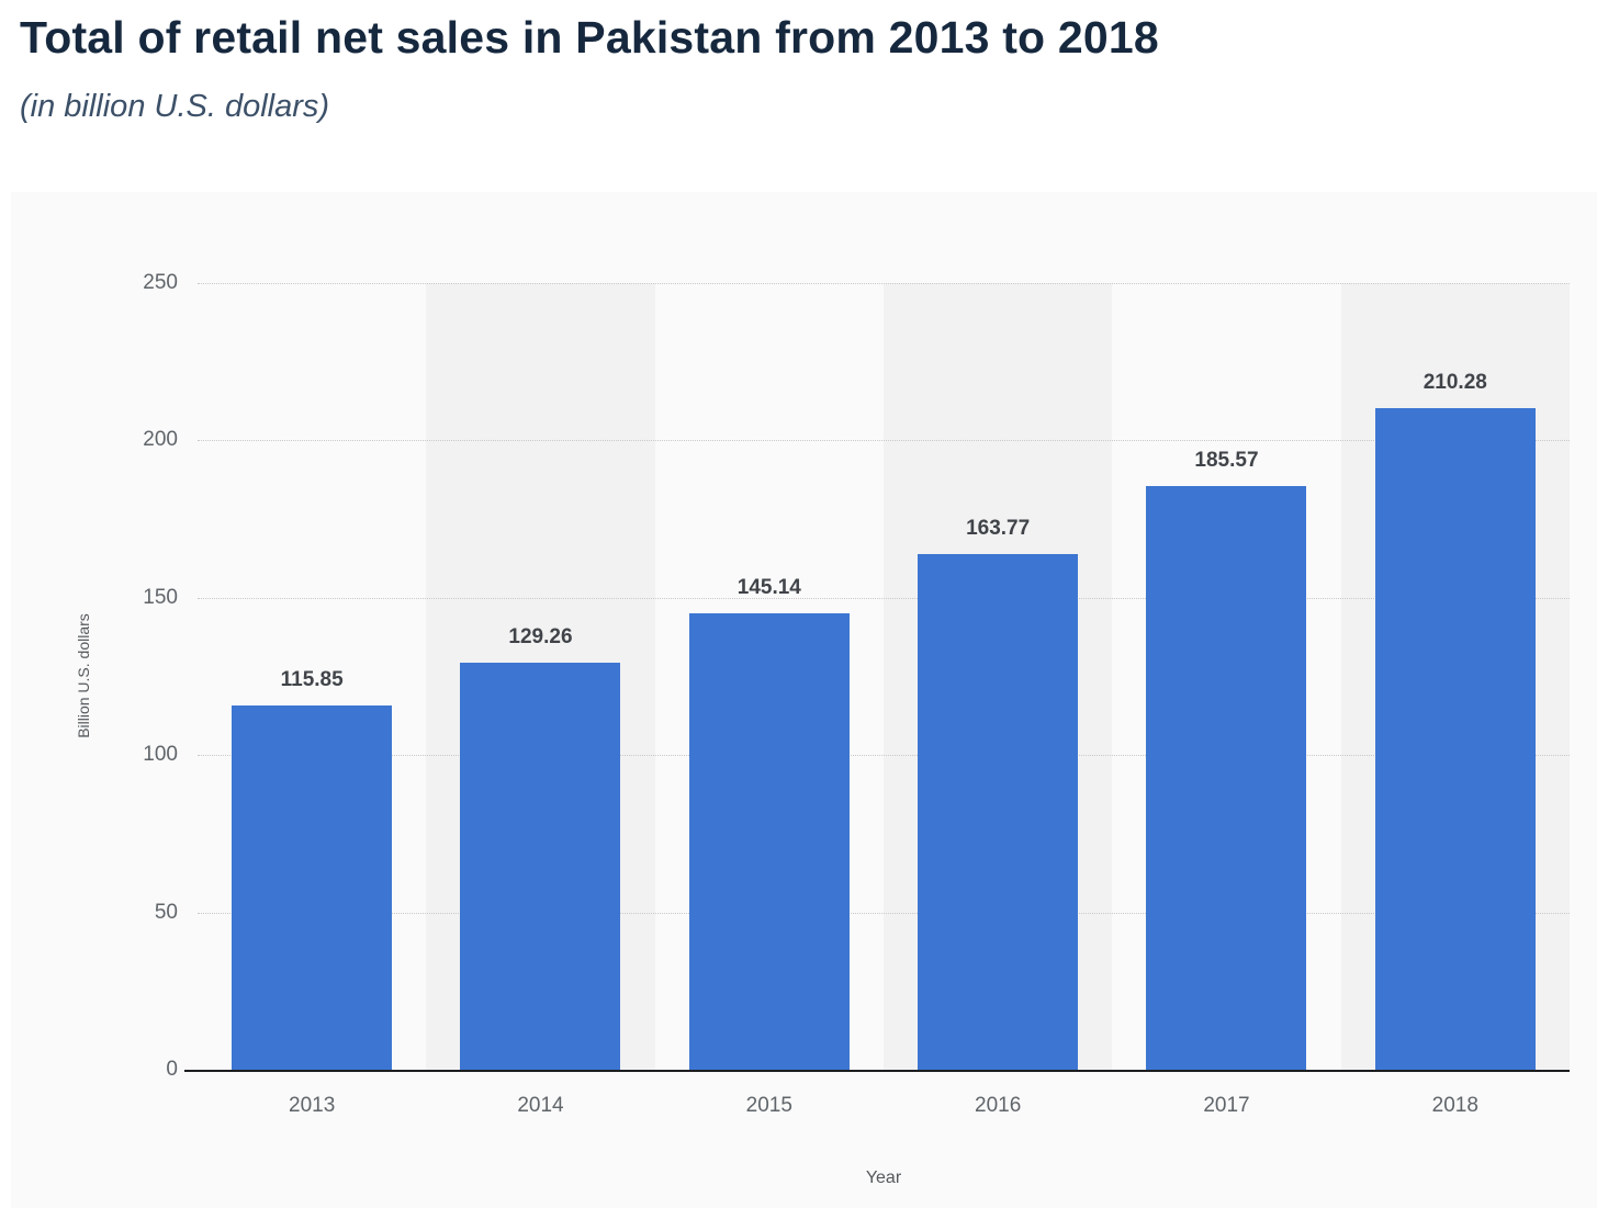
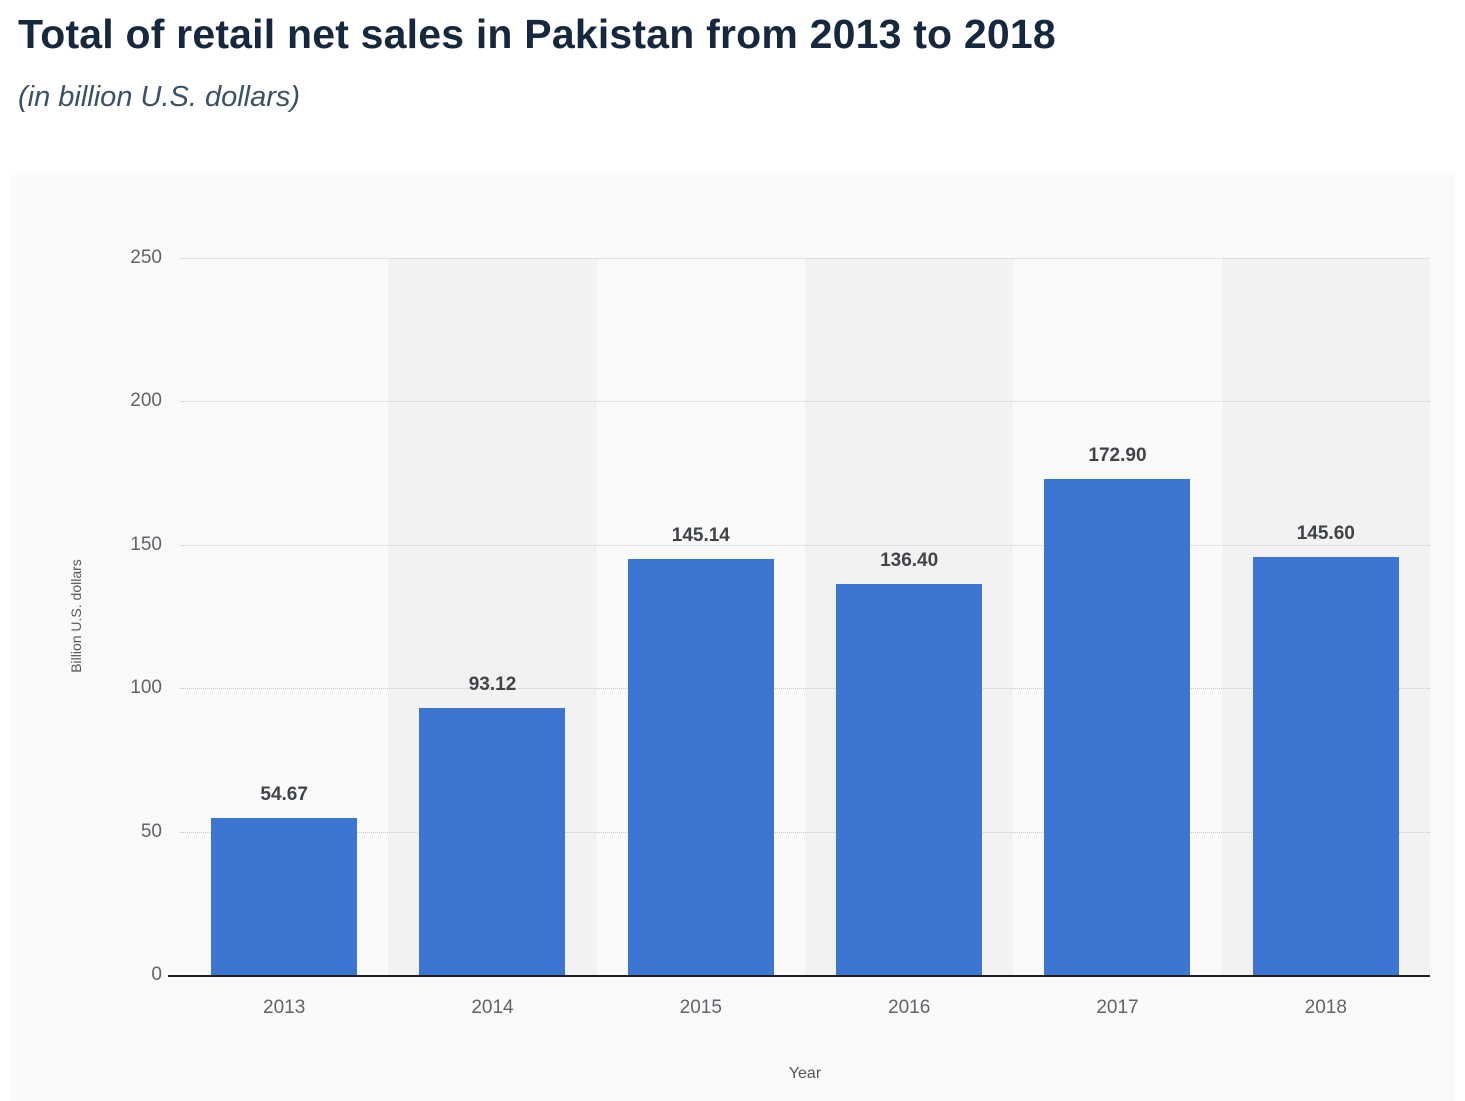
2013: 115.85 -> 54.67
2014: 129.26 -> 93.12
2016: 163.77 -> 136.40
2017: 185.57 -> 172.90
2018: 210.28 -> 145.60
